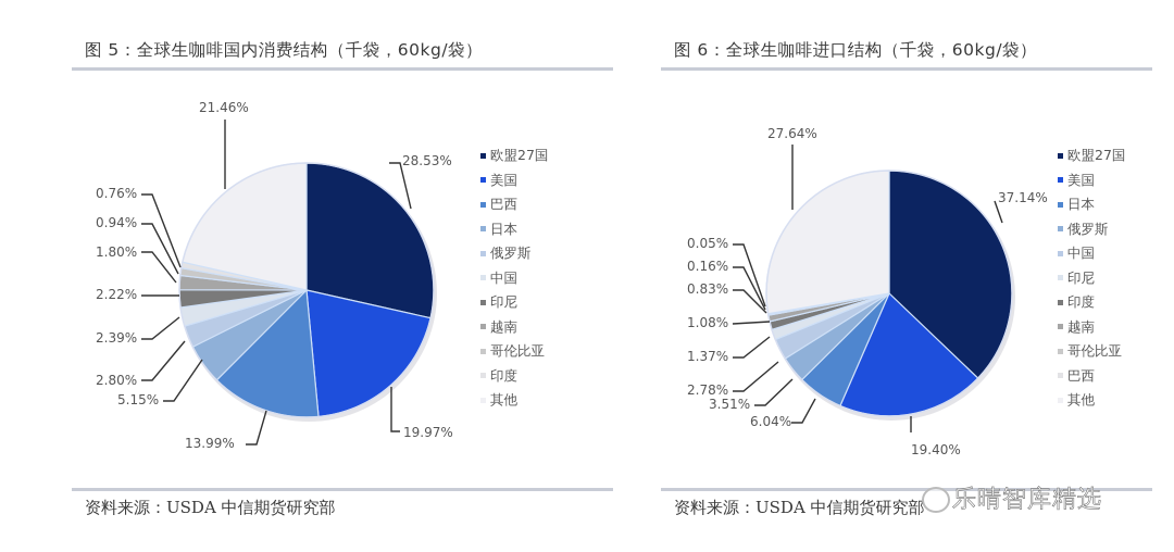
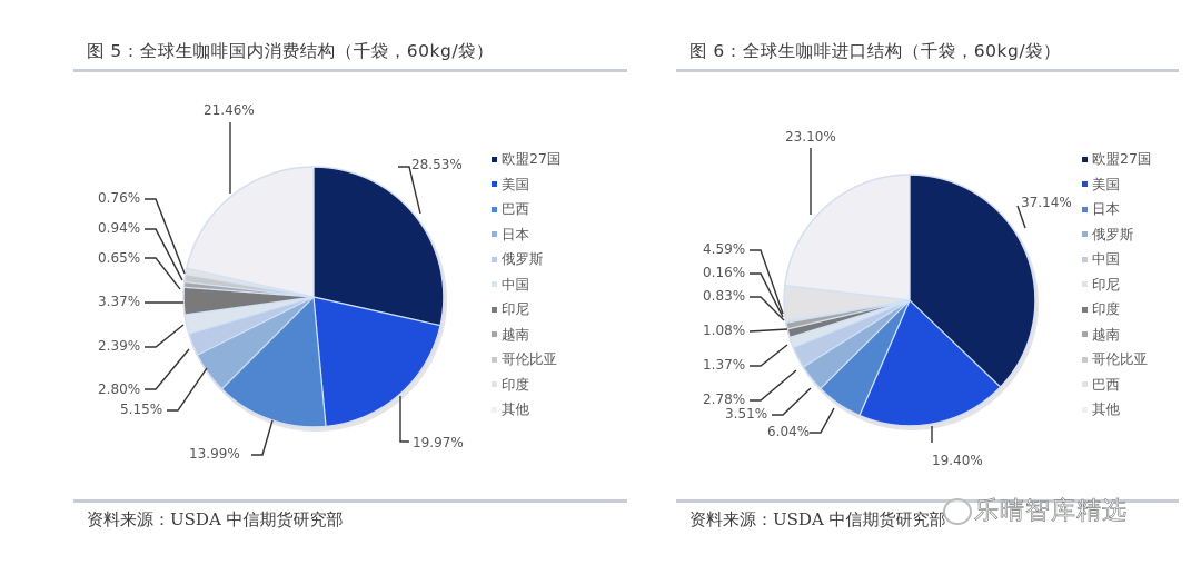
图 5：全球生咖啡国内消费结构（千袋，60kg/袋）/印尼: 2.22% -> 3.37%
图 5：全球生咖啡国内消费结构（千袋，60kg/袋）/越南: 1.80% -> 0.65%
图 6：全球生咖啡进口结构（千袋，60kg/袋）/巴西: 0.05% -> 4.59%
图 6：全球生咖啡进口结构（千袋，60kg/袋）/其他: 27.64% -> 23.10%
